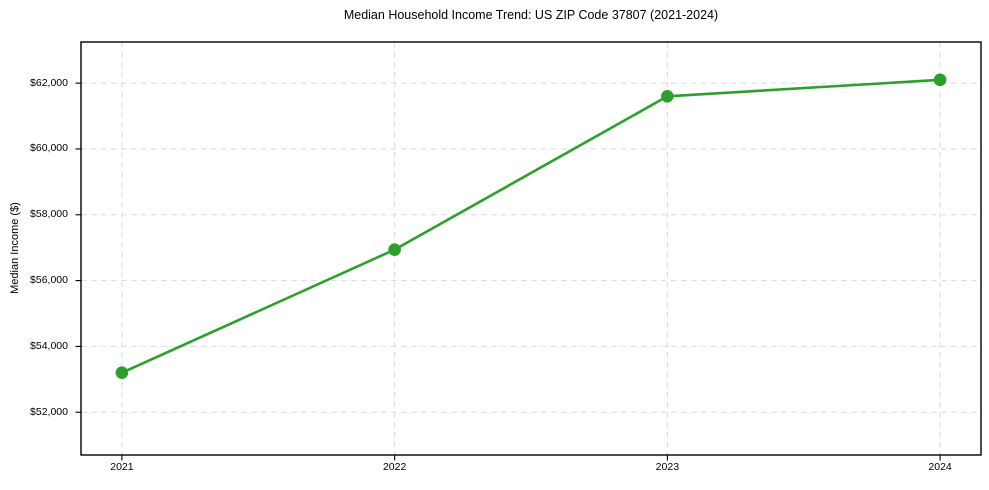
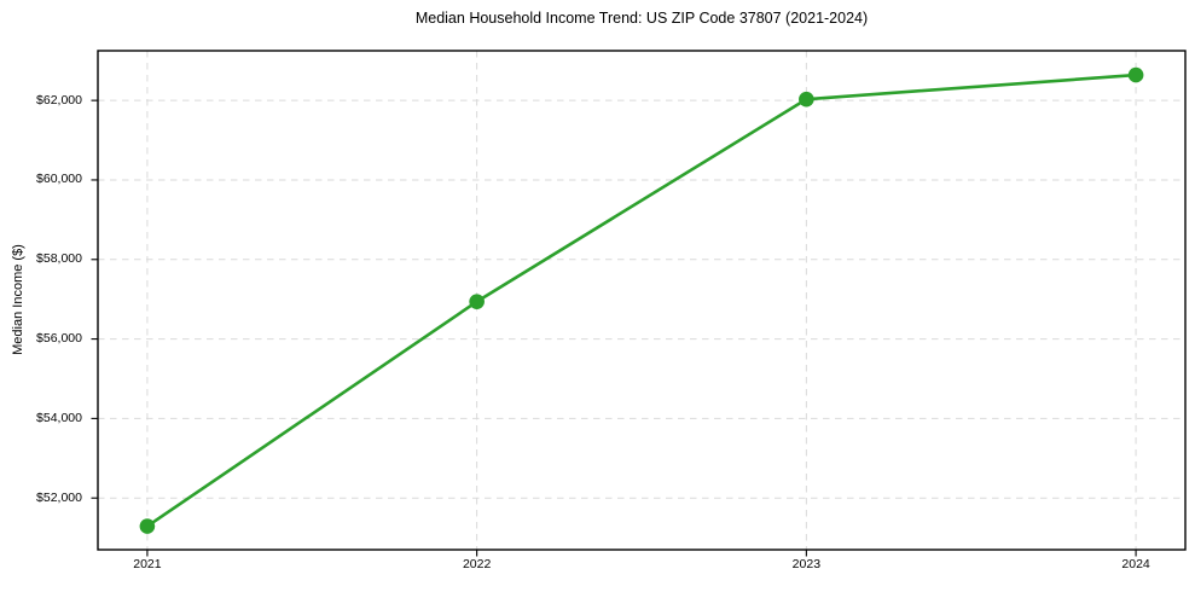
2021: $53200 -> $51300
2023: $61600 -> $62000
2024: $62100 -> $62600
